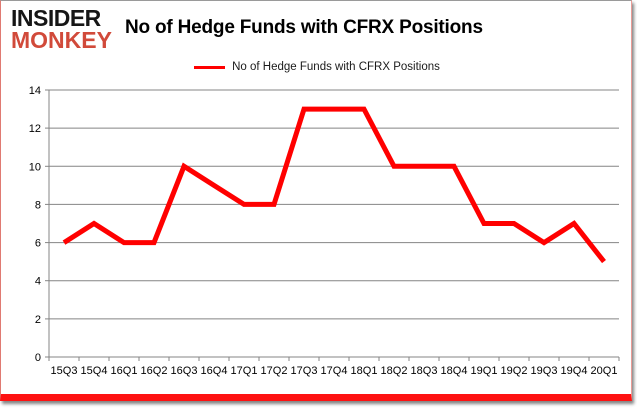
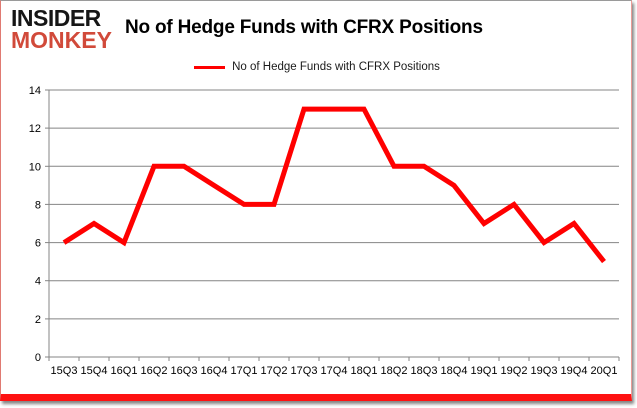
16Q2: 6 -> 10
18Q4: 10 -> 9
19Q2: 7 -> 8
